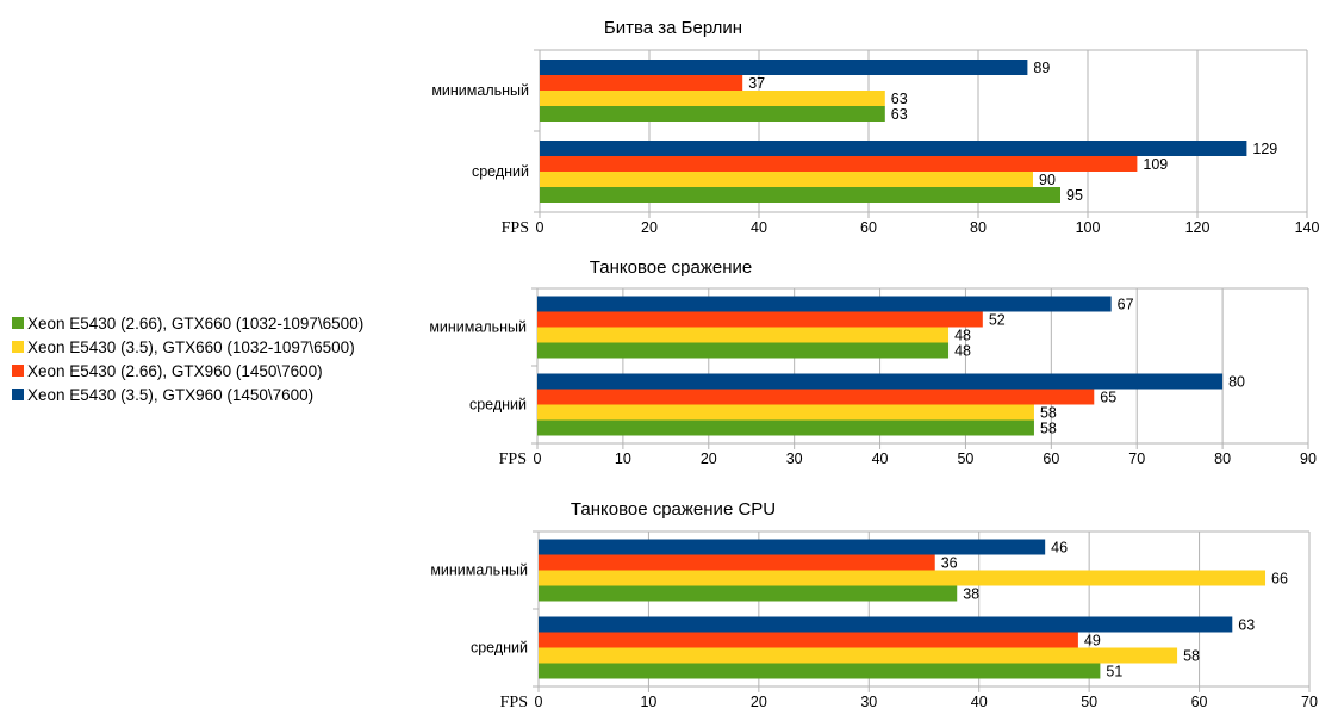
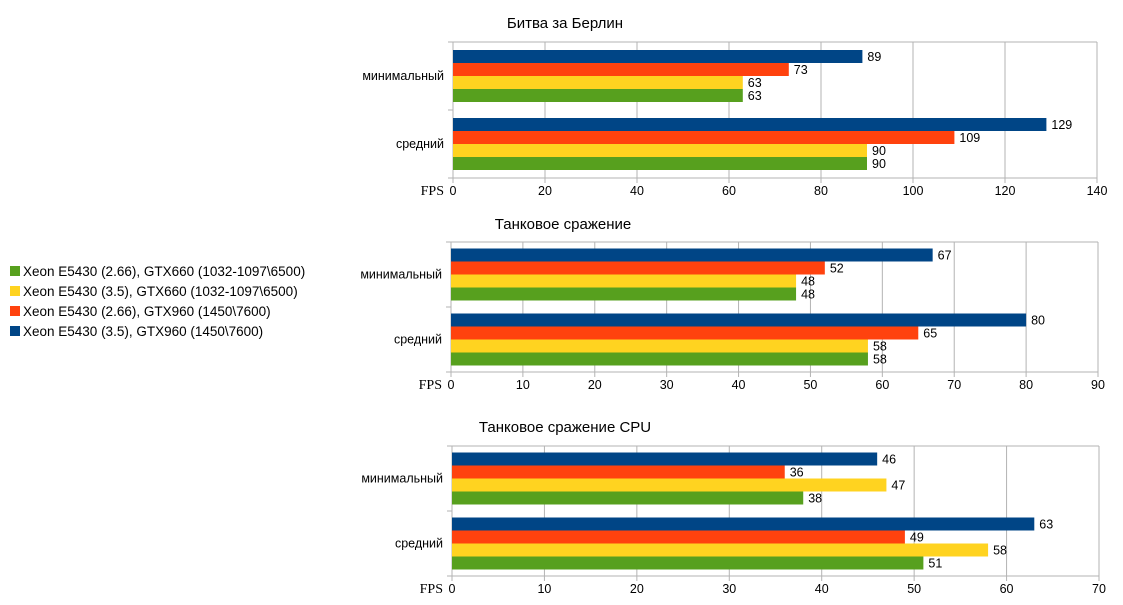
Битва за Берлин/Xeon E5430 (2.66), GTX960 (1450\7600)/минимальный: 37 -> 73
Битва за Берлин/Xeon E5430 (2.66), GTX660 (1032-1097\6500)/средний: 95 -> 90
Танковое сражение CPU/Xeon E5430 (3.5), GTX660 (1032-1097\6500)/минимальный: 66 -> 47
